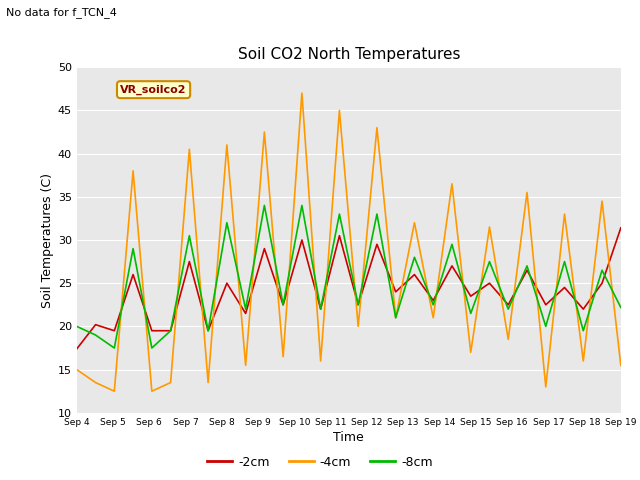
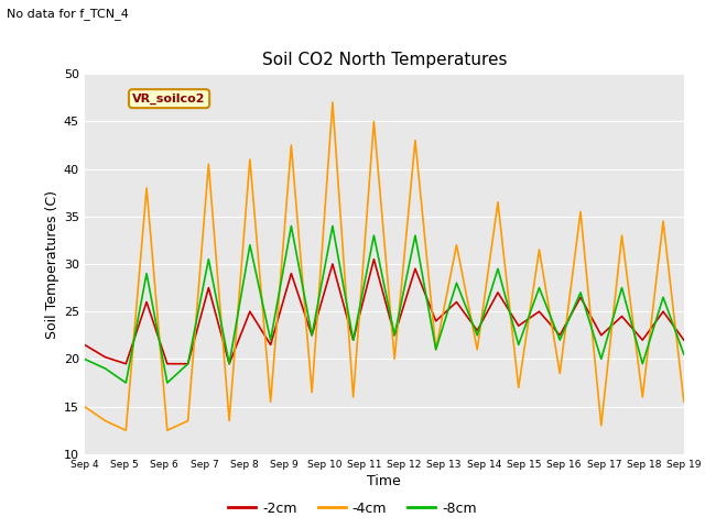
-2cm/Sep 4: 17.4 -> 21.5
-2cm/Sep 19: 31.4 -> 22.0
-8cm/Sep 19: 22.2 -> 20.5
